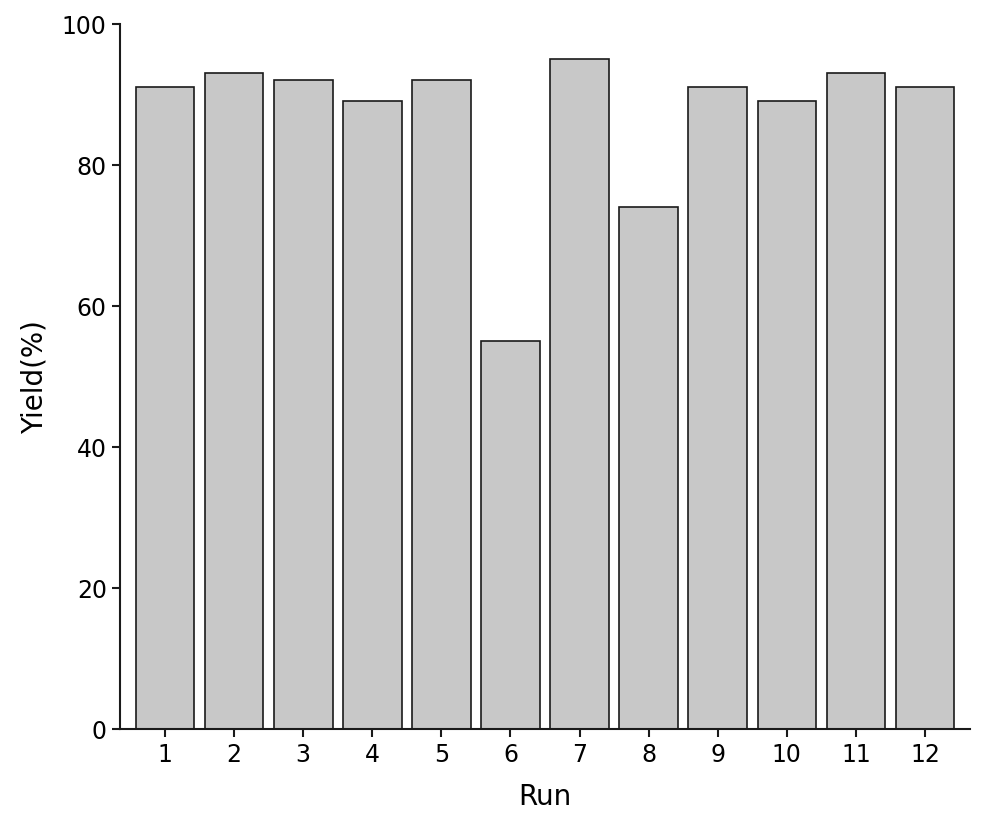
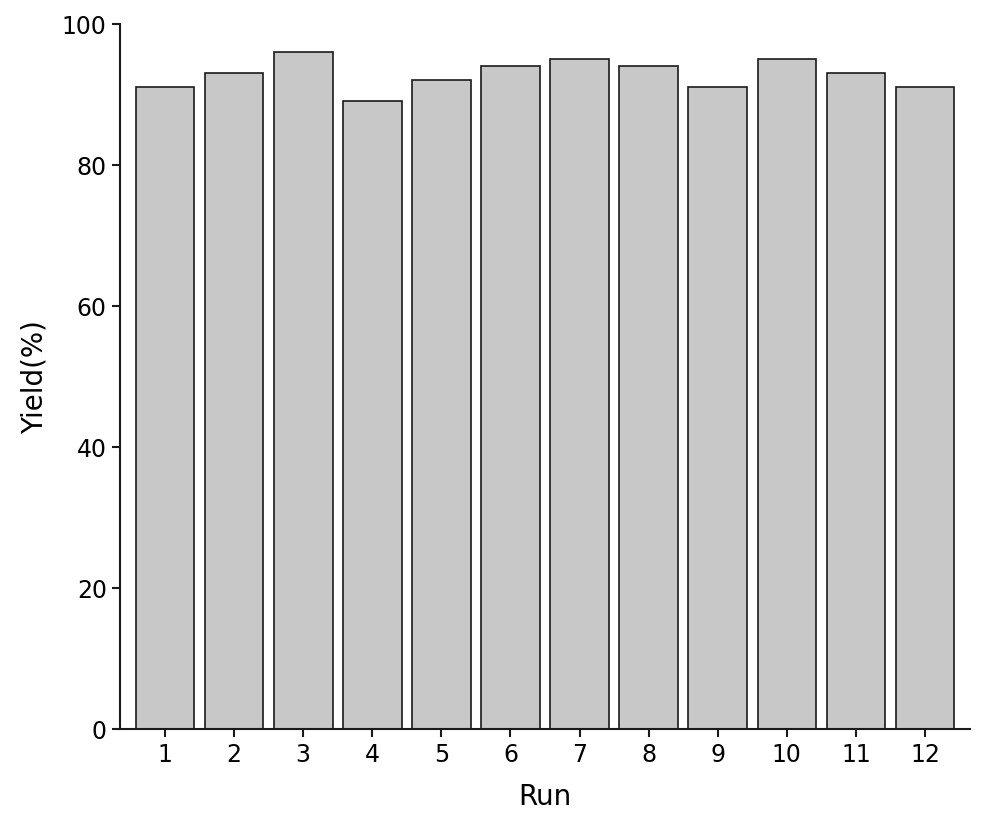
3: 92 -> 96
6: 55 -> 94
8: 74 -> 94
10: 89 -> 95
